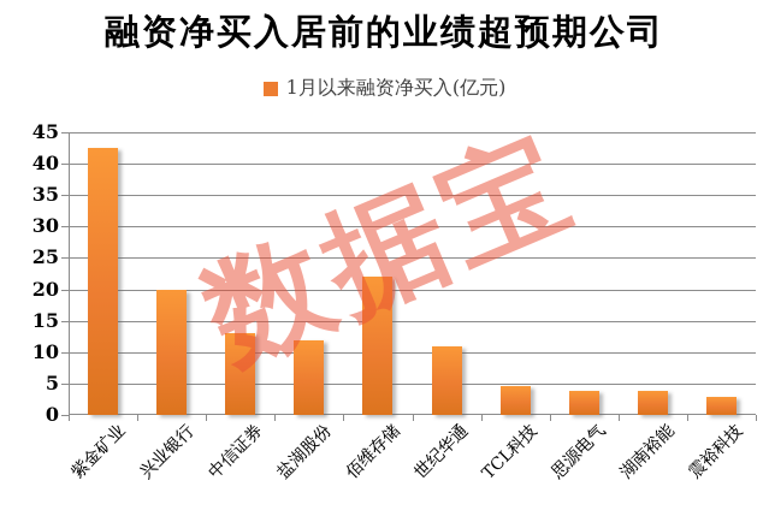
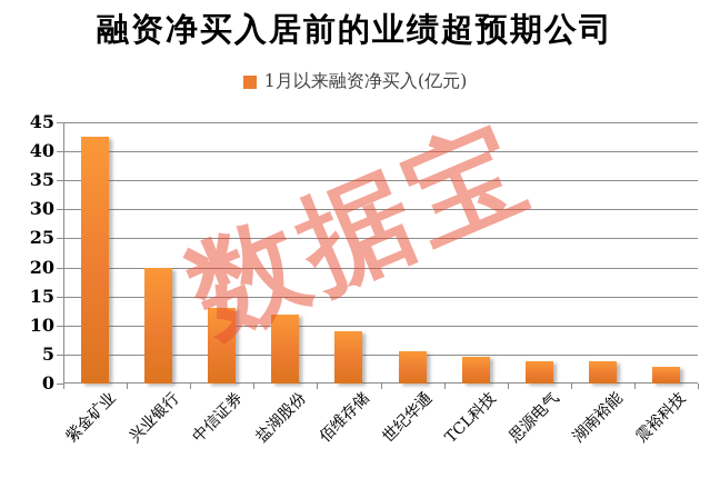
佰维存储: 22 -> 9
世纪华通: 11 -> 6
